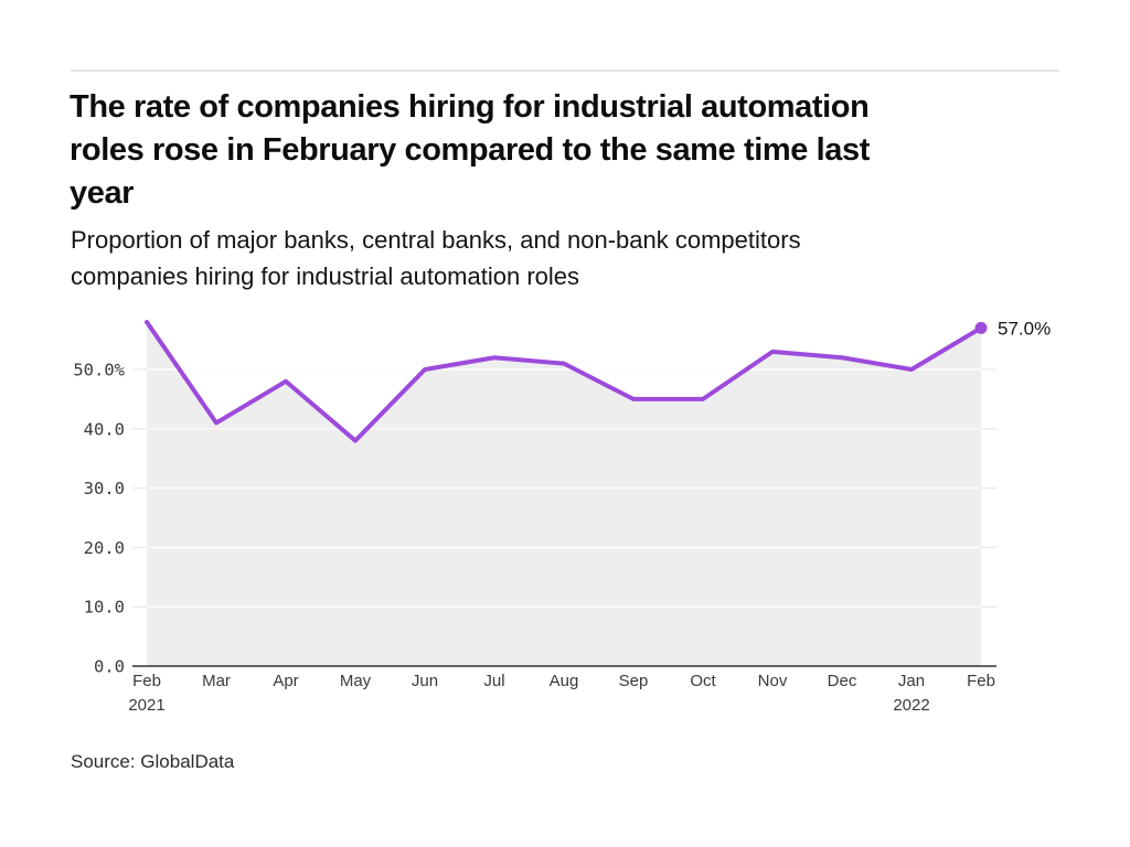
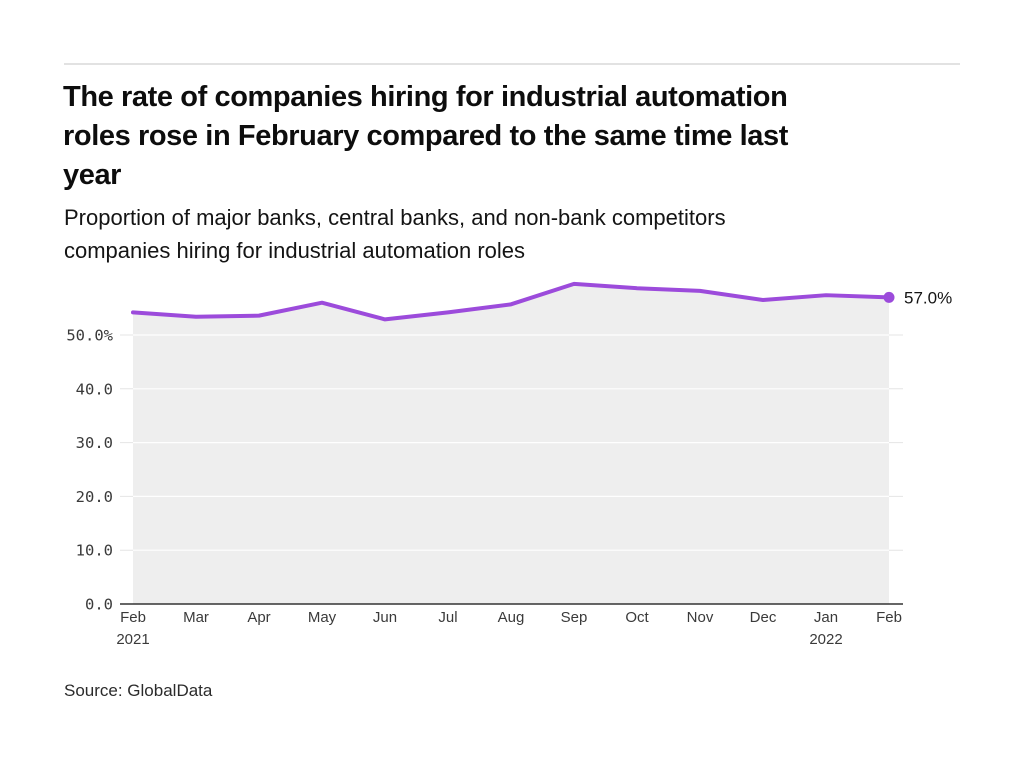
Feb 2021: 58% -> 54%
Mar: 41% -> 53%
Apr: 48% -> 54%
May: 38% -> 56%
Jun: 50% -> 53%
Jul: 52% -> 54%
Aug: 51% -> 56%
Sep: 45% -> 60%
Oct: 45% -> 59%
Nov: 53% -> 58%
Dec: 52% -> 56%
Jan 2022: 50% -> 57%
